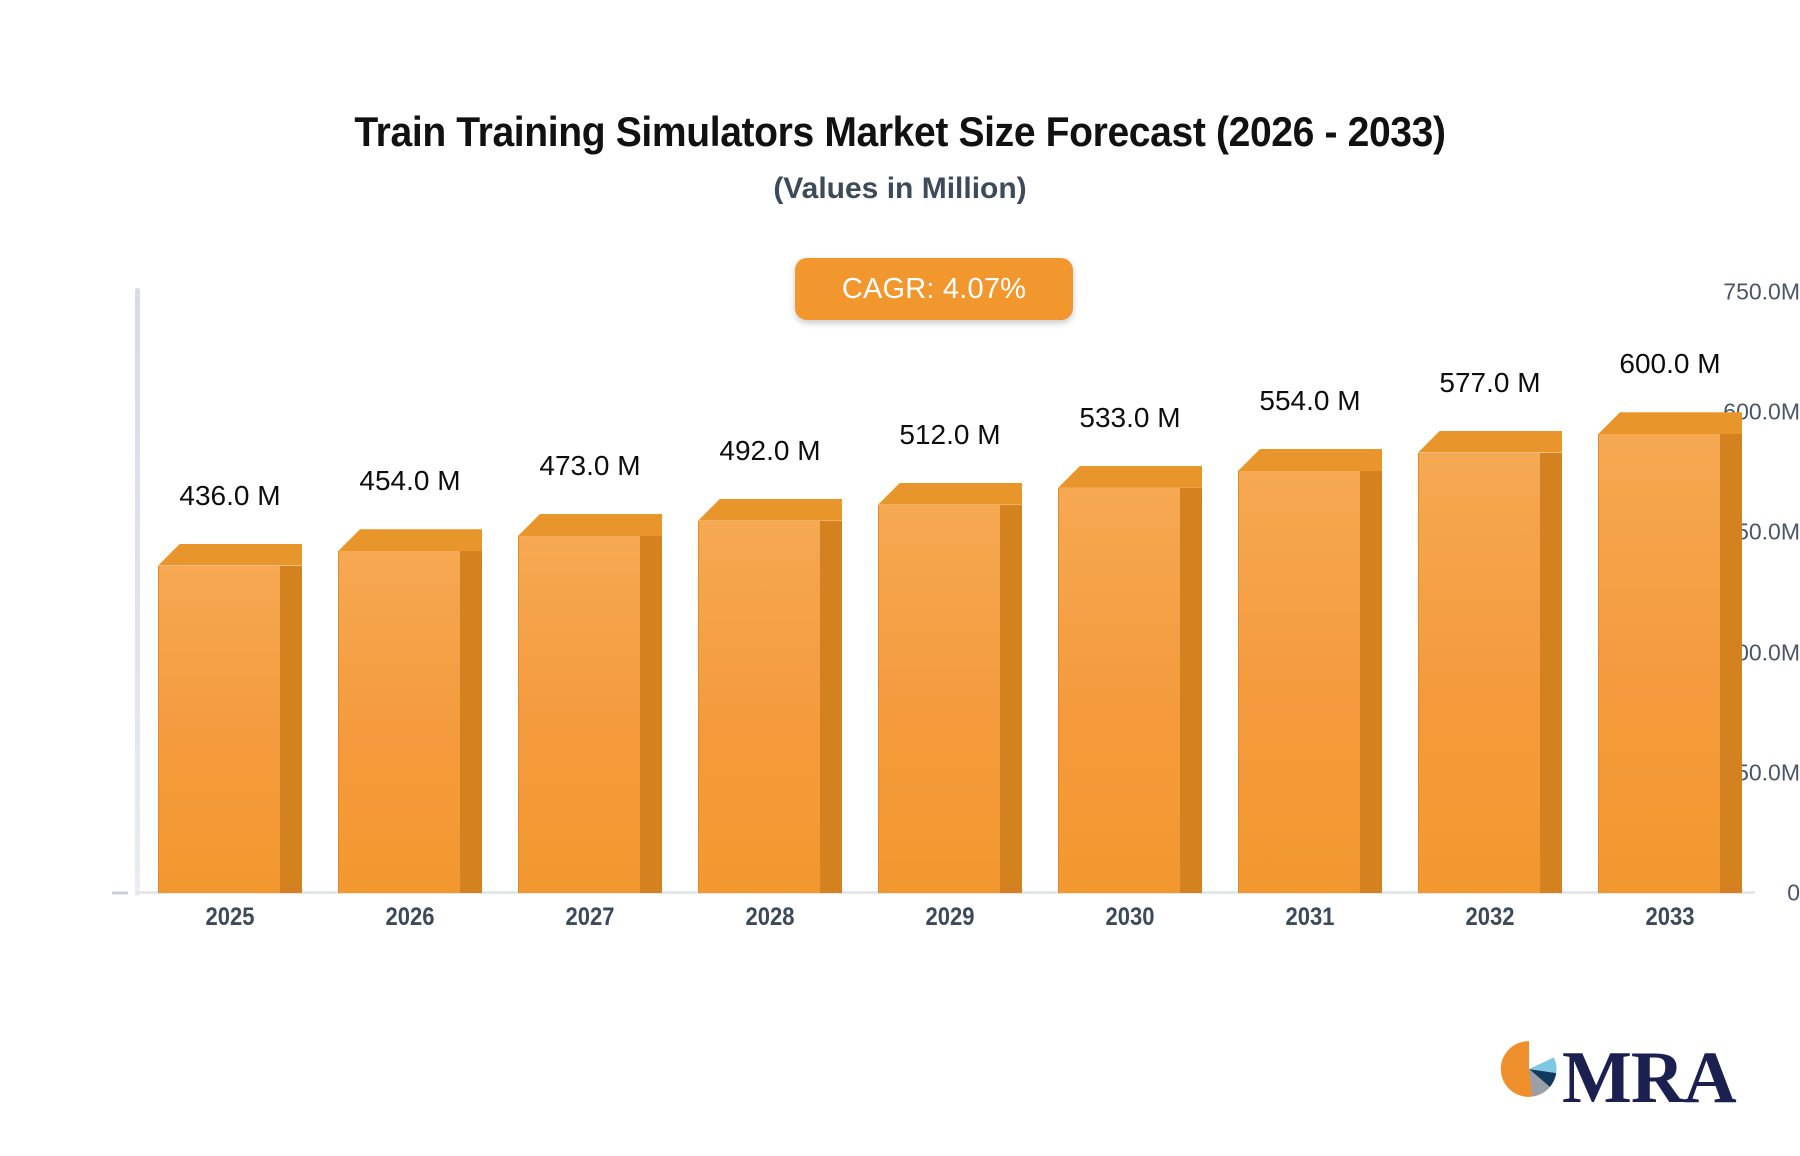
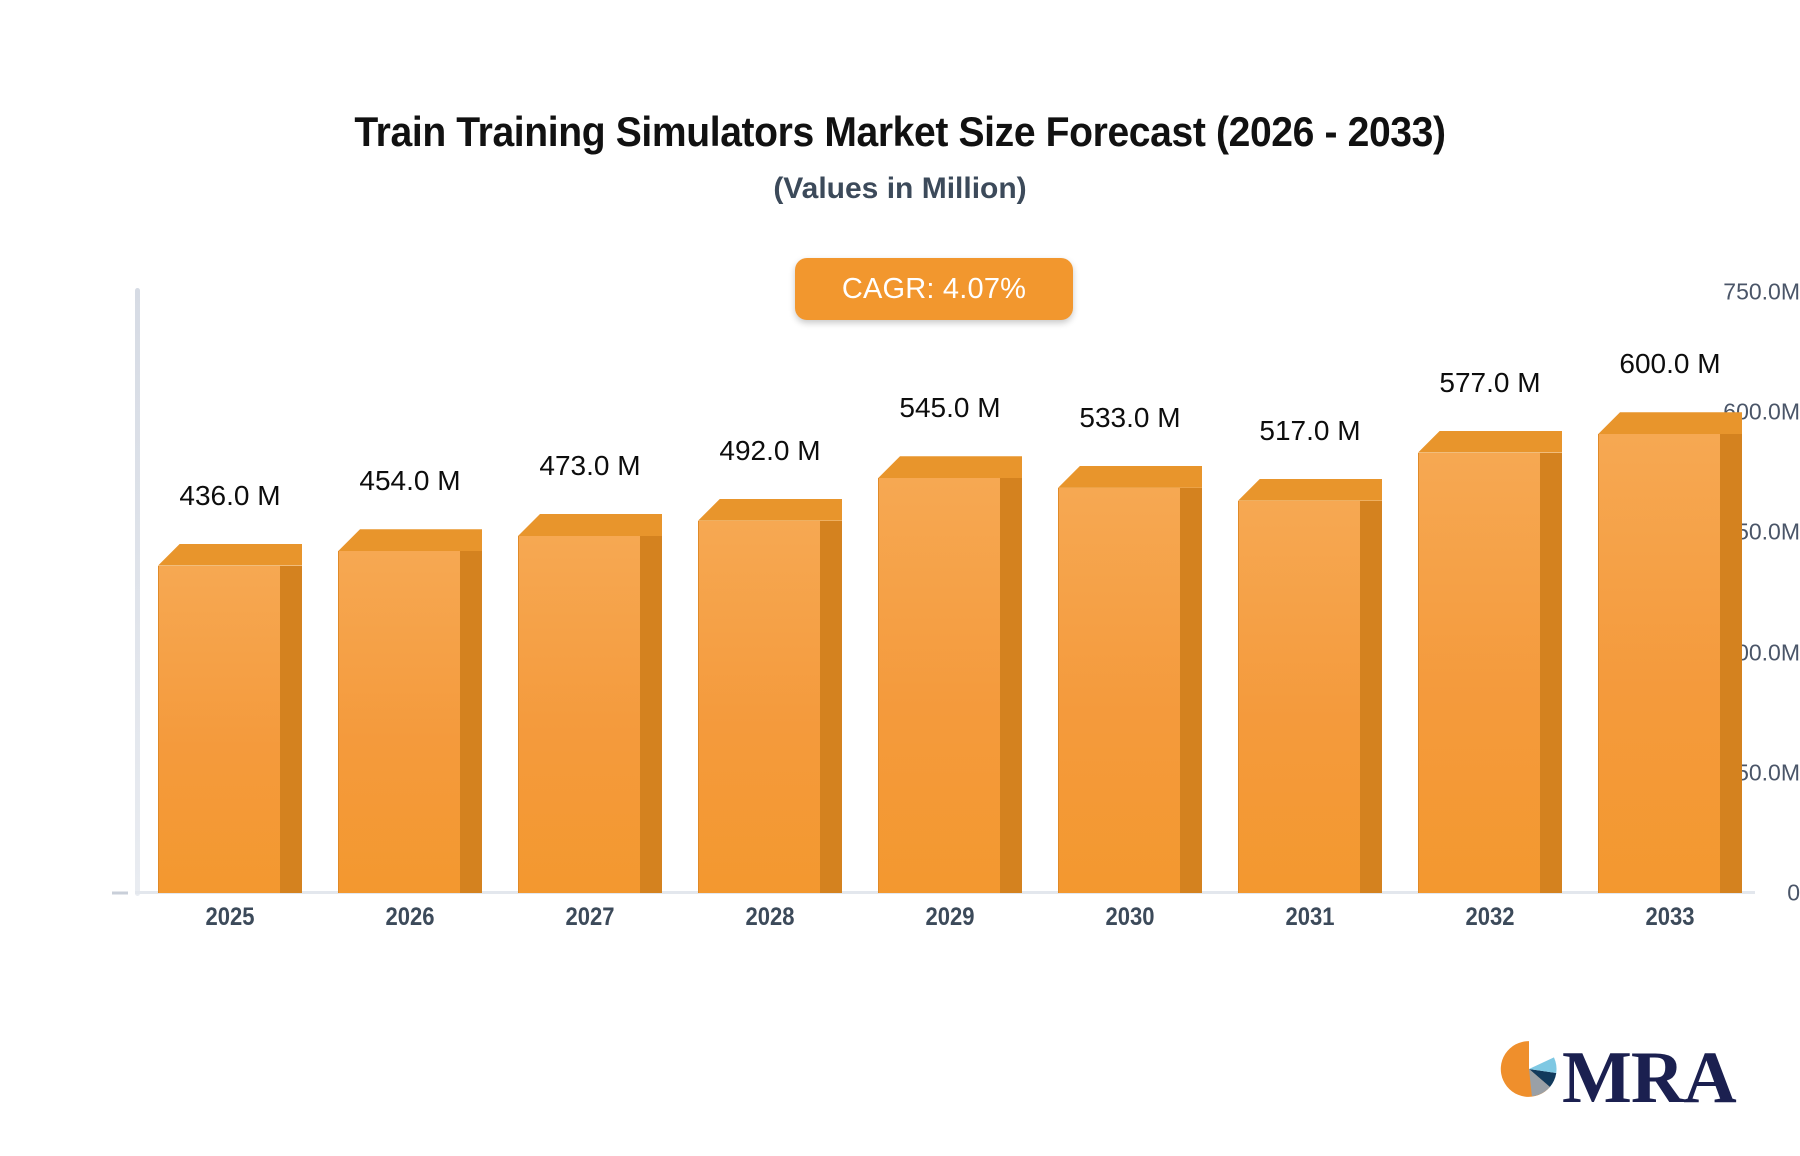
2029: 512.0 -> 545.0
2031: 554.0 -> 517.0
